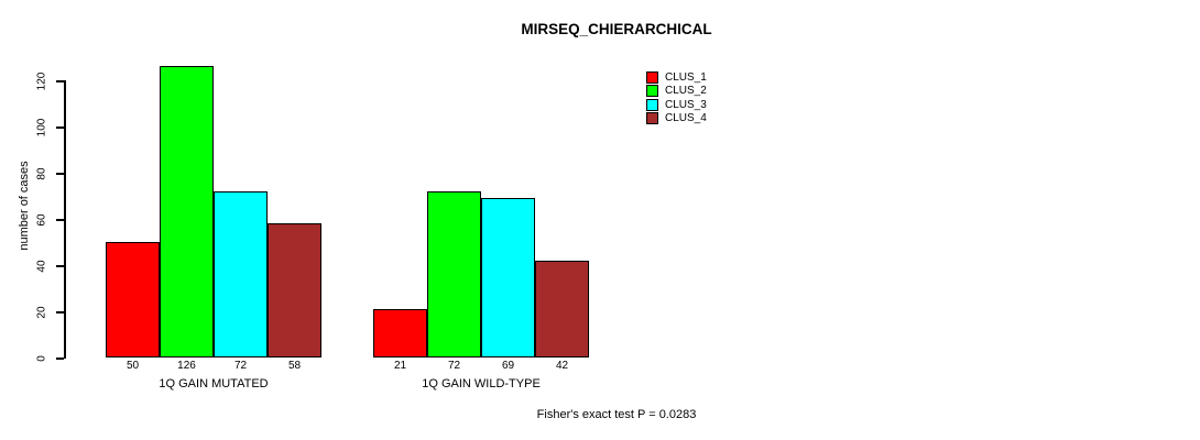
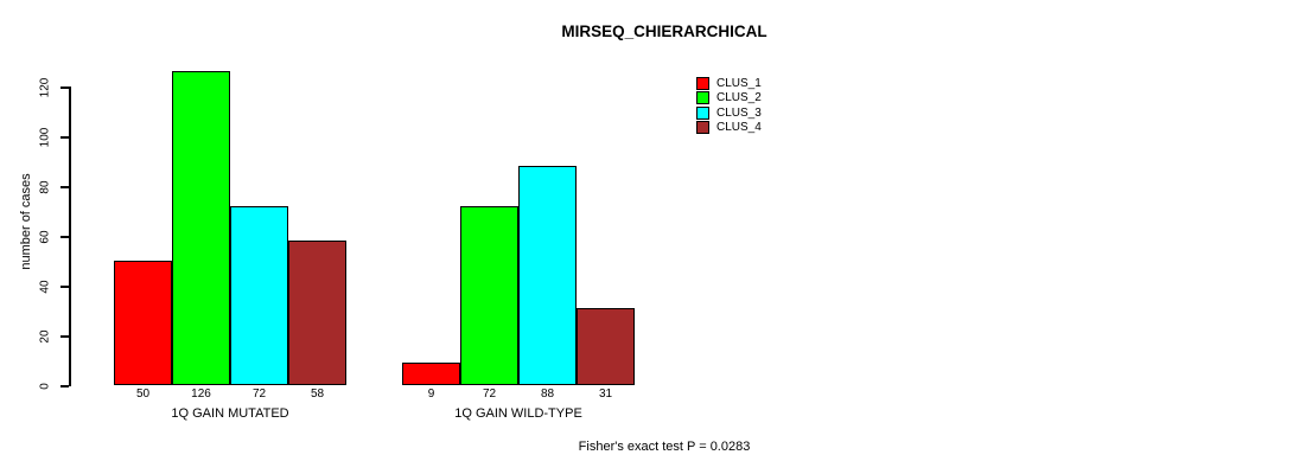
CLUS_1/1Q GAIN WILD-TYPE: 21 -> 9
CLUS_3/1Q GAIN WILD-TYPE: 69 -> 88
CLUS_4/1Q GAIN WILD-TYPE: 42 -> 31
